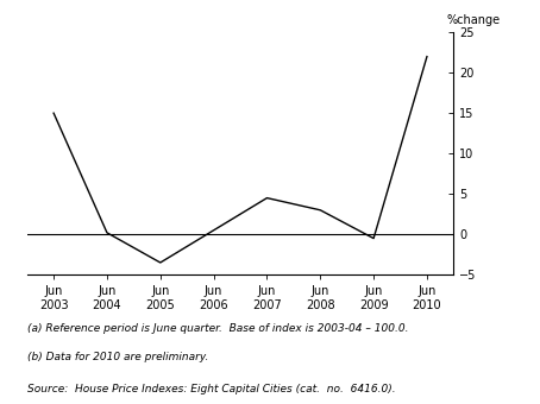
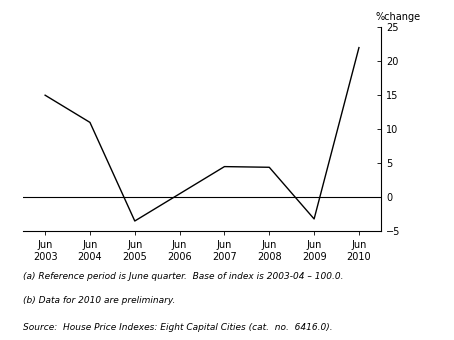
Jun 2004: 0.2 -> 11.0
Jun 2008: 3.0 -> 4.4
Jun 2009: -0.5 -> -3.2
